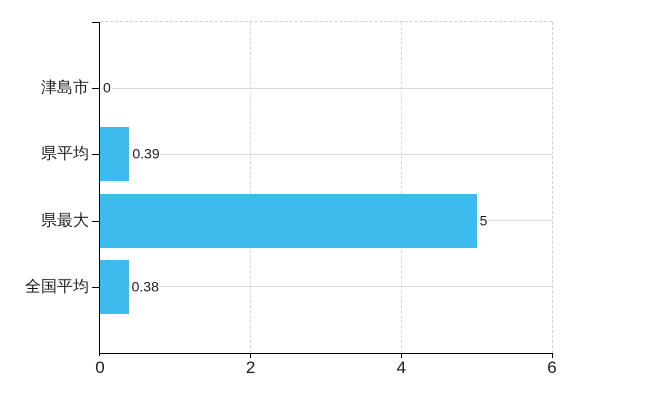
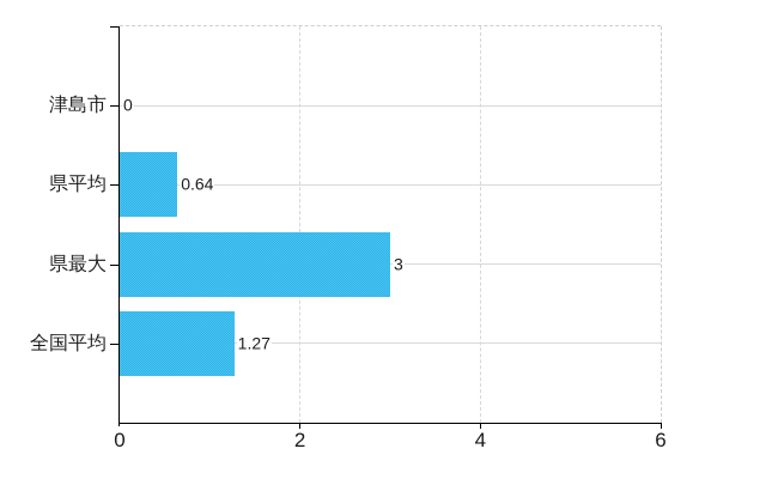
県平均: 0.39 -> 0.64
県最大: 5 -> 3
全国平均: 0.38 -> 1.27
